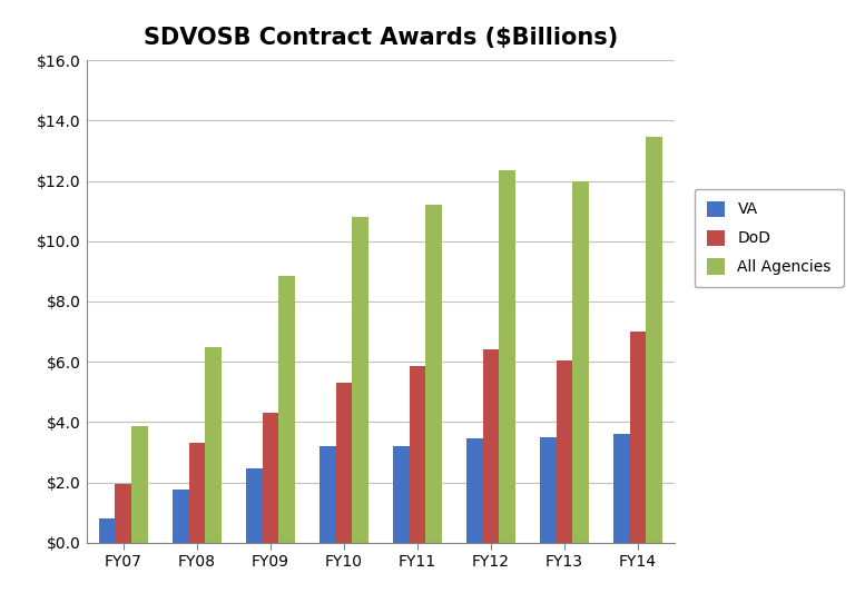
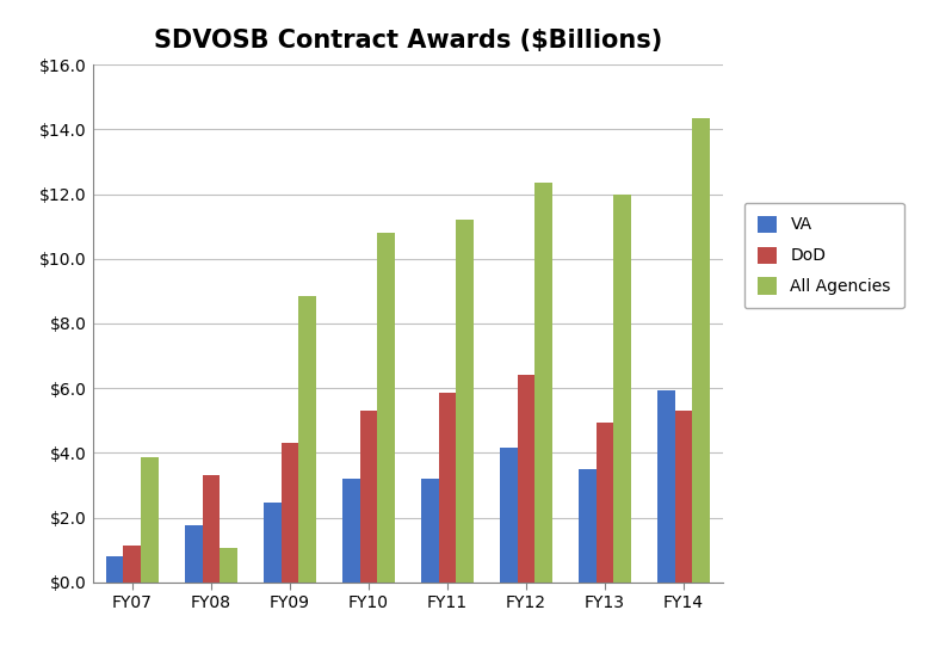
DoD/FY07: $1.95 -> $1.15
All Agencies/FY08: $6.50 -> $1.05
VA/FY12: $3.45 -> $4.15
DoD/FY13: $6.05 -> $4.95
VA/FY14: $3.60 -> $5.95
DoD/FY14: $7.00 -> $5.30
All Agencies/FY14: $13.45 -> $14.35
